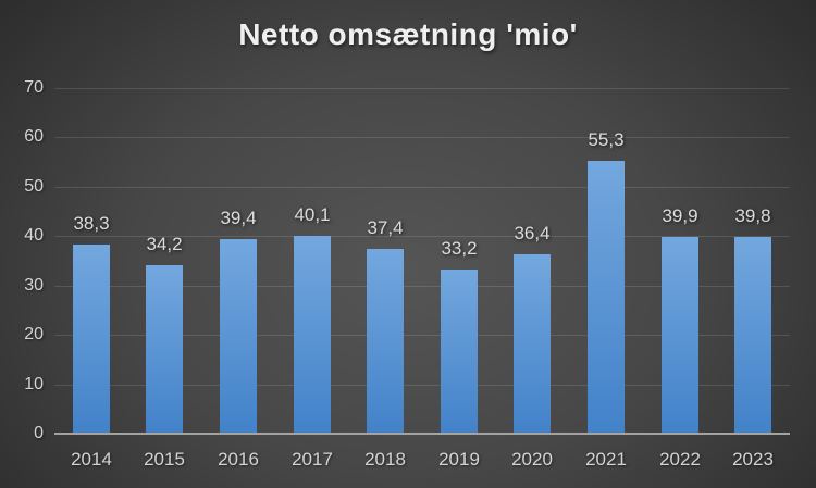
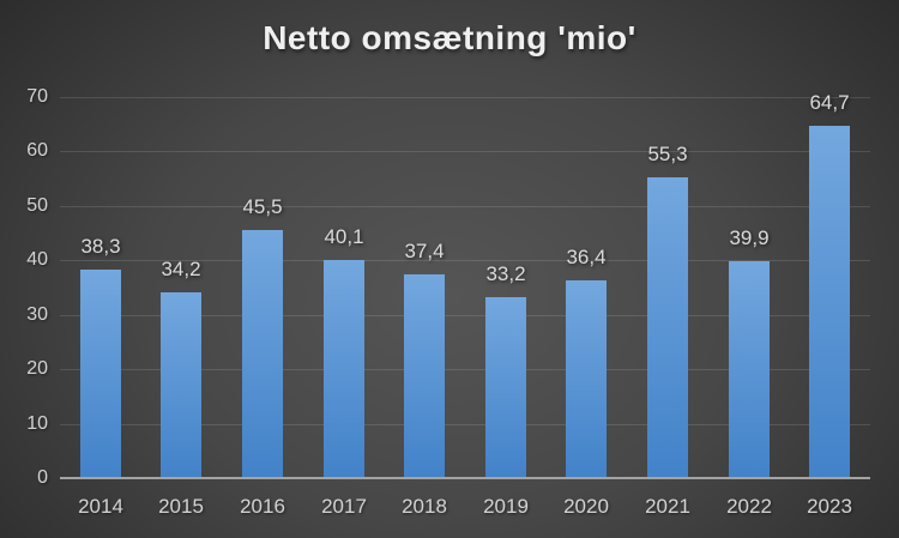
2016: 39,4 -> 45,5
2023: 39,8 -> 64,7
